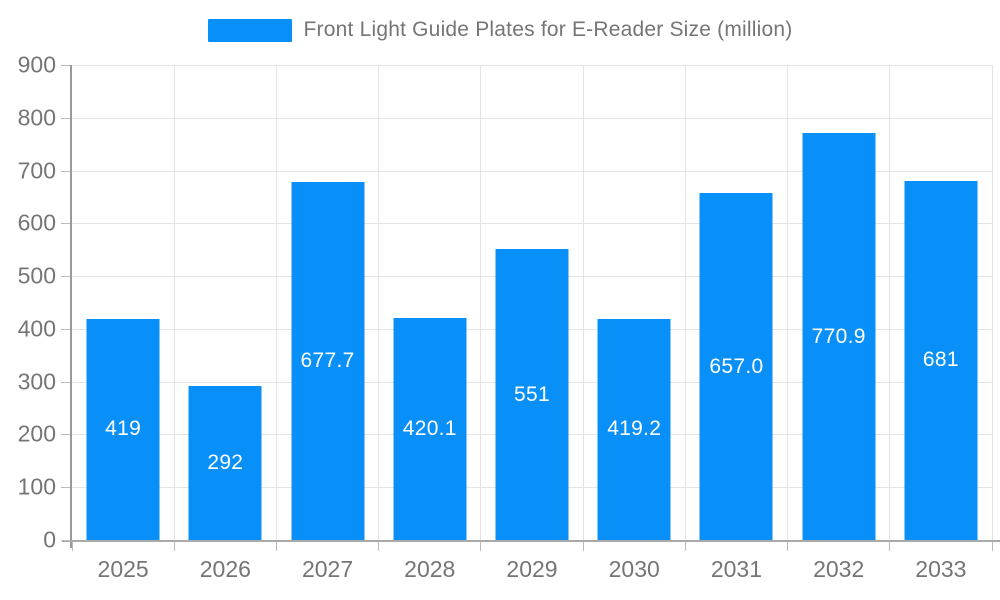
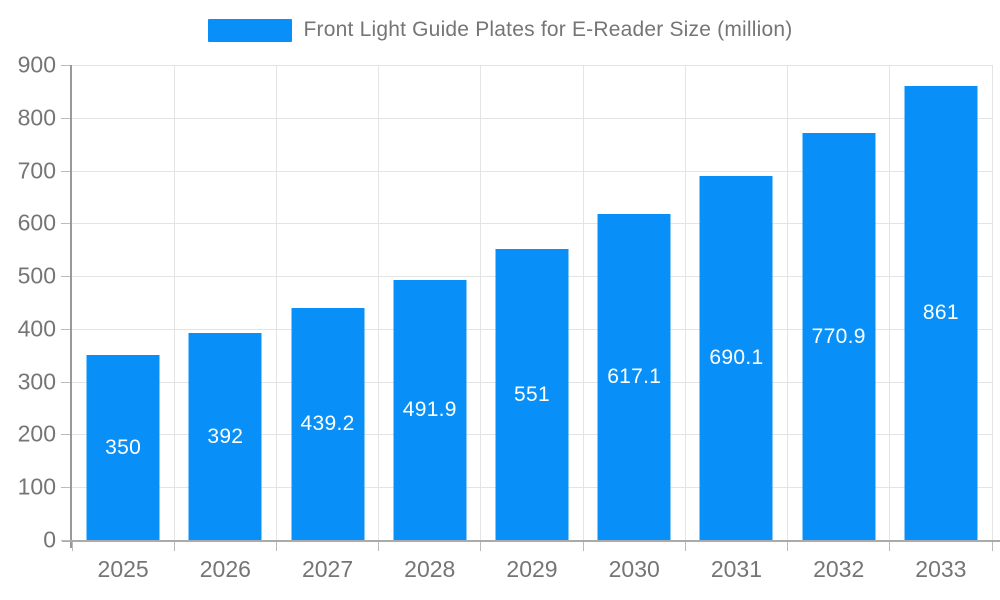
2025: 419 -> 350
2026: 292 -> 392
2027: 677.7 -> 439.2
2028: 420.1 -> 491.9
2030: 419.2 -> 617.1
2031: 657.0 -> 690.1
2033: 681 -> 861
